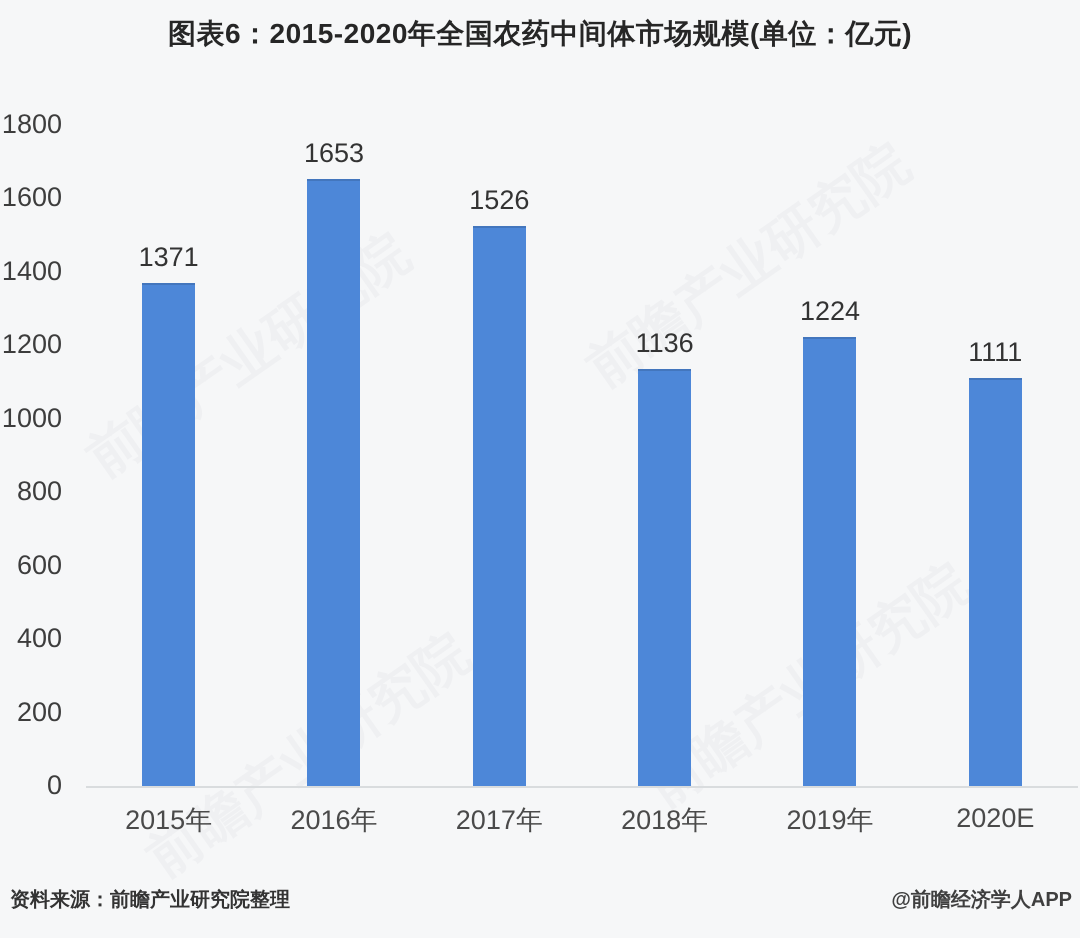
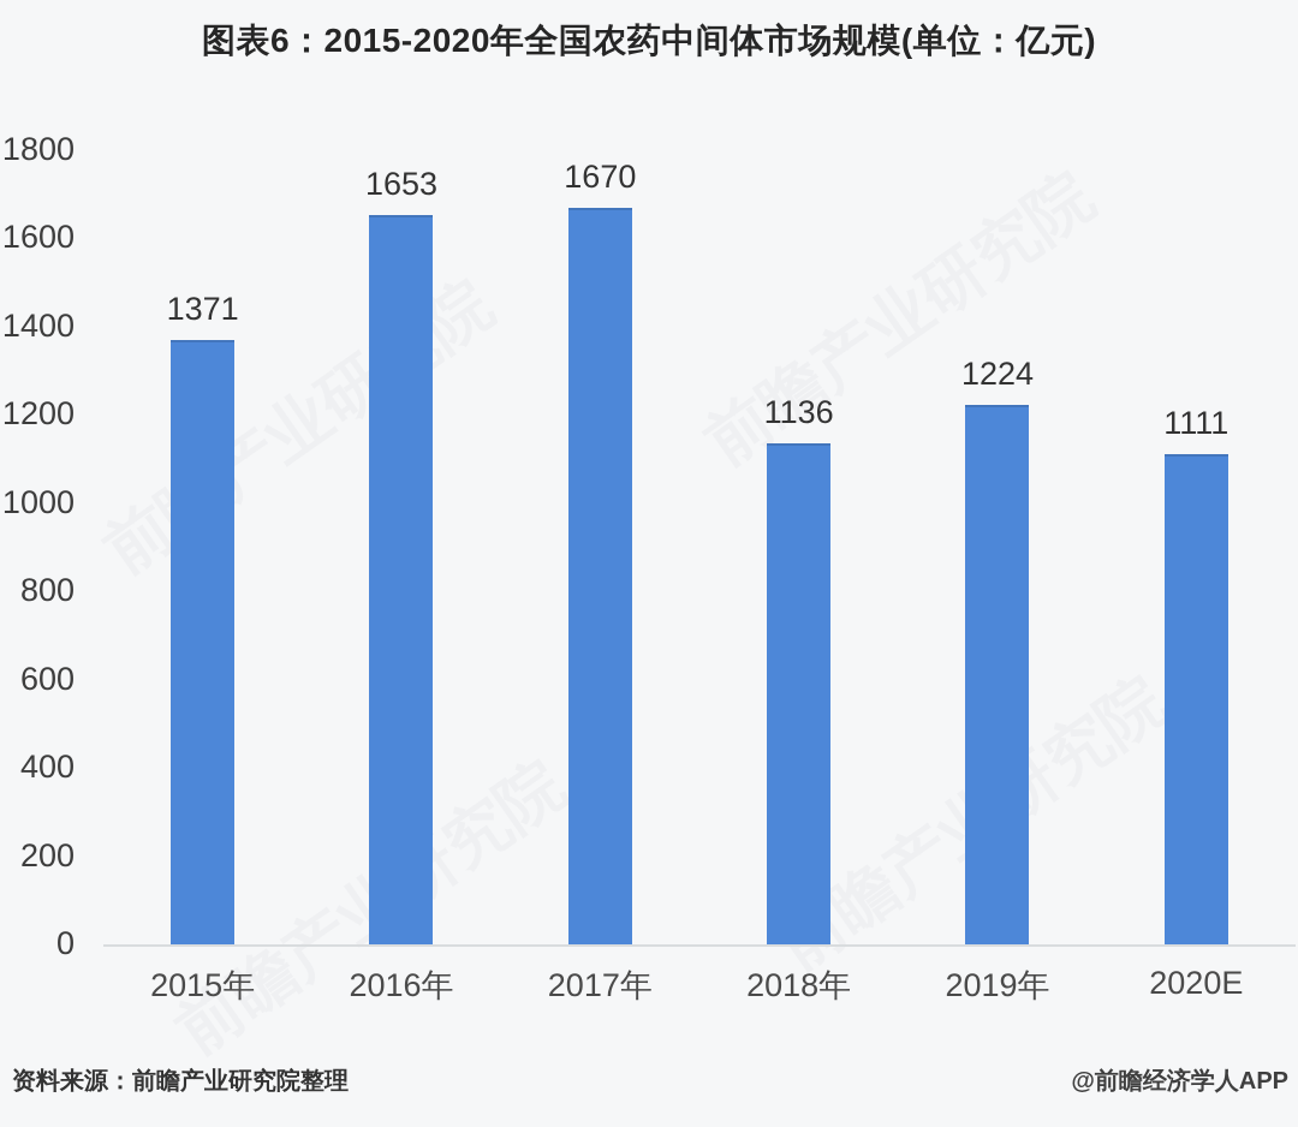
2017年: 1526 -> 1670
